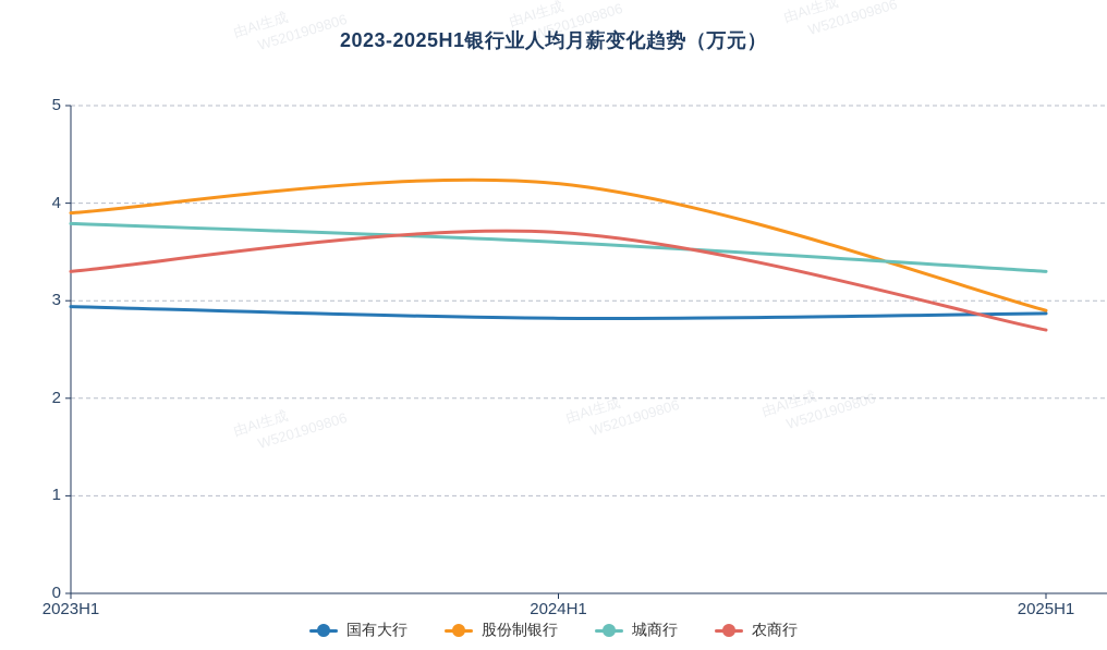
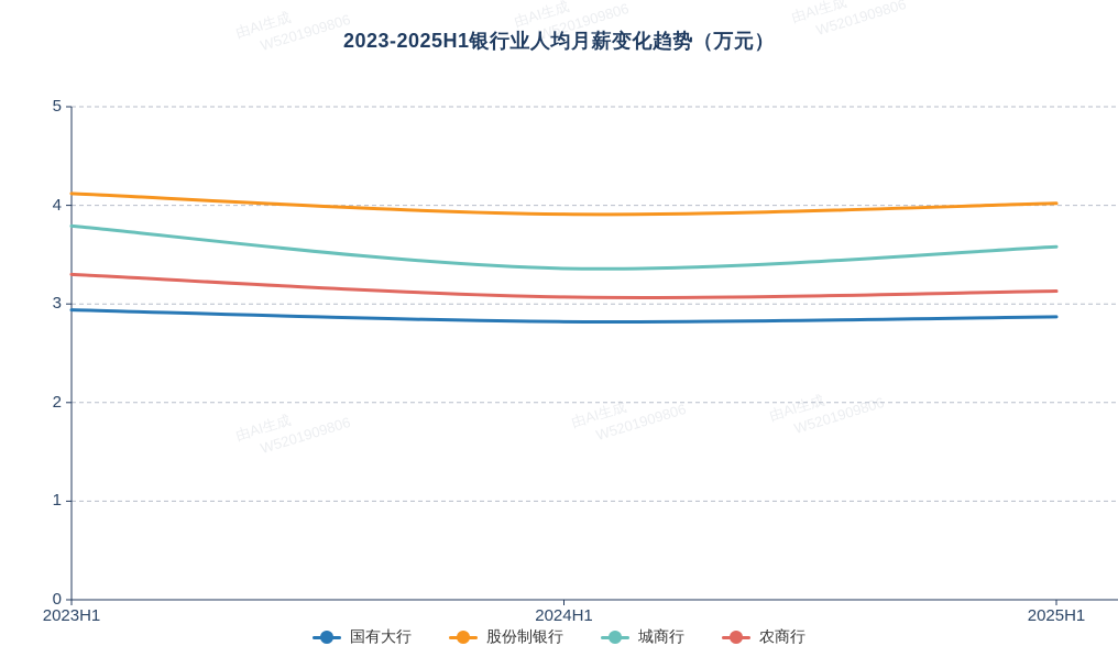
股份制银行/2023H1: 3.9 -> 4.1
股份制银行/2024H1: 4.2 -> 3.9
城商行/2024H1: 3.6 -> 3.4
农商行/2024H1: 3.7 -> 3.1
股份制银行/2025H1: 2.9 -> 4.0
城商行/2025H1: 3.3 -> 3.6
农商行/2025H1: 2.7 -> 3.1
